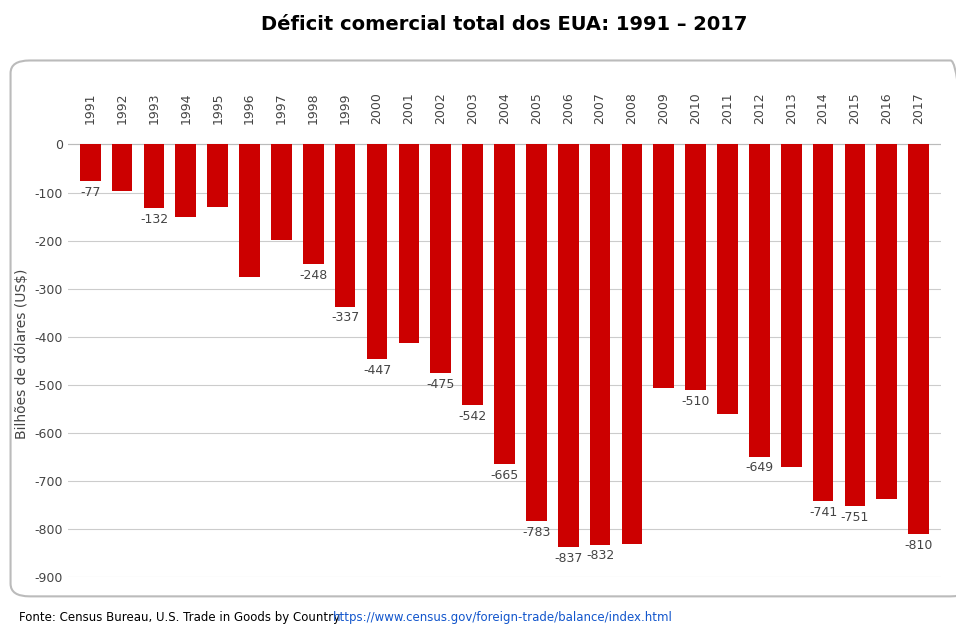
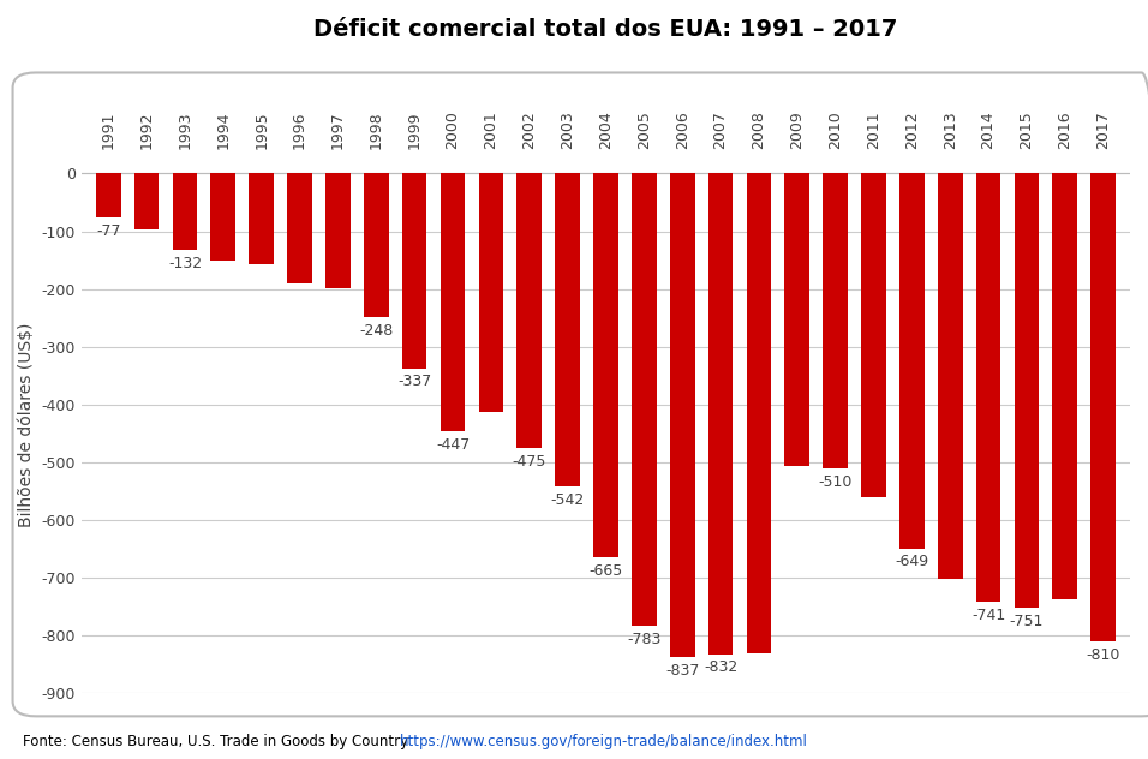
1995: -130 -> -158
1996: -275 -> -191
2013: -670 -> -702
